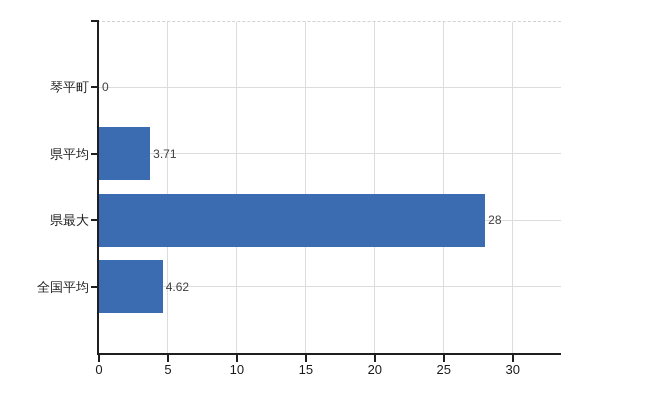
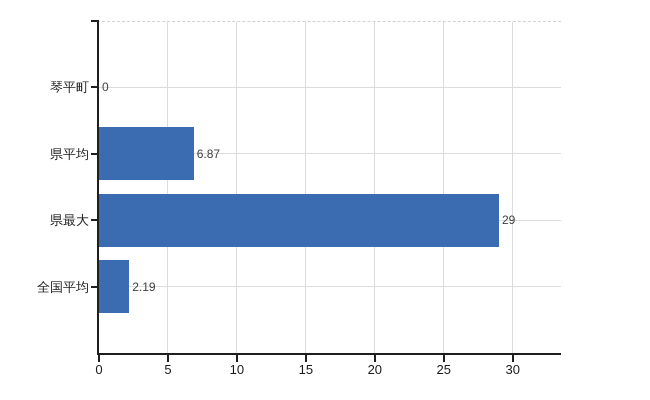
県平均: 3.71 -> 6.87
県最大: 28 -> 29
全国平均: 4.62 -> 2.19
